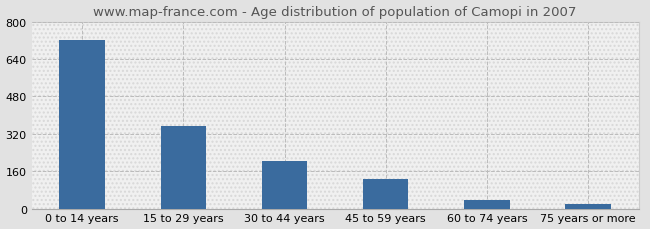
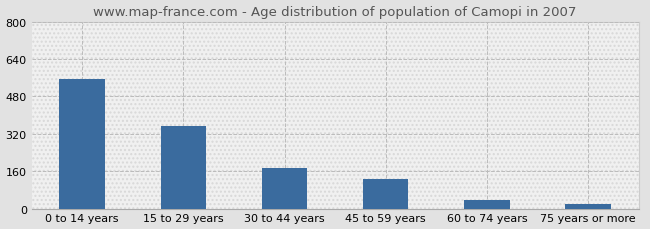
0 to 14 years: 720 -> 555
30 to 44 years: 205 -> 175
